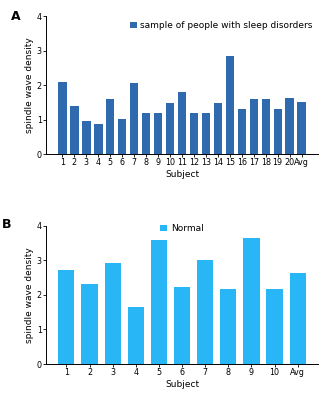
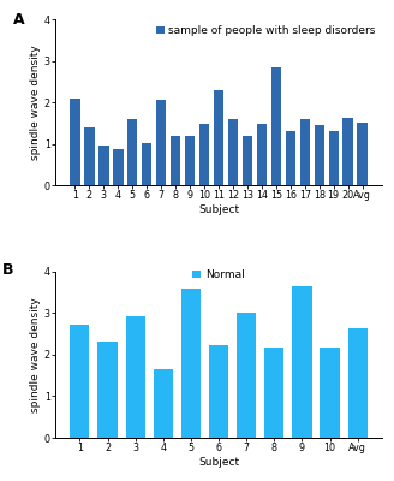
11: 1.80 -> 2.30
12: 1.20 -> 1.60
18: 1.60 -> 1.44
